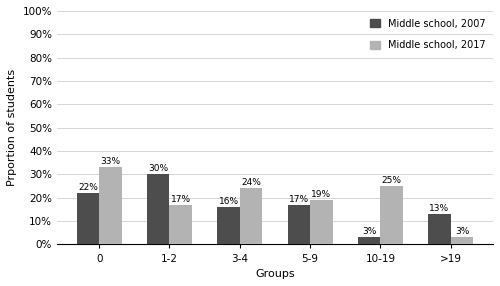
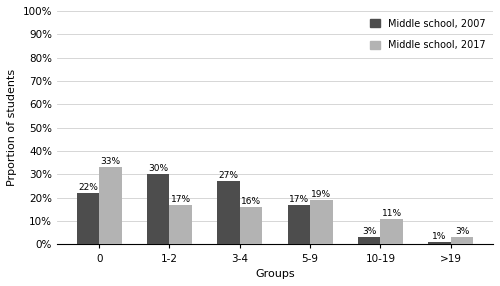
Middle school, 2007/3-4: 16% -> 27%
Middle school, 2017/3-4: 24% -> 16%
Middle school, 2017/10-19: 25% -> 11%
Middle school, 2007/>19: 13% -> 1%
